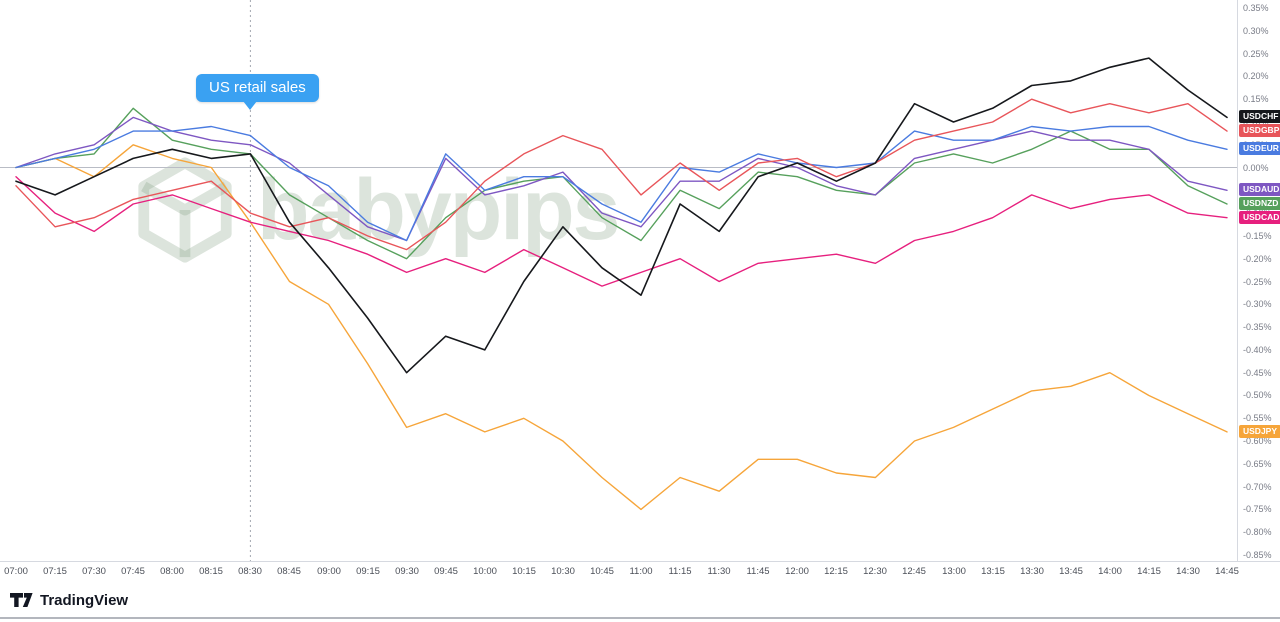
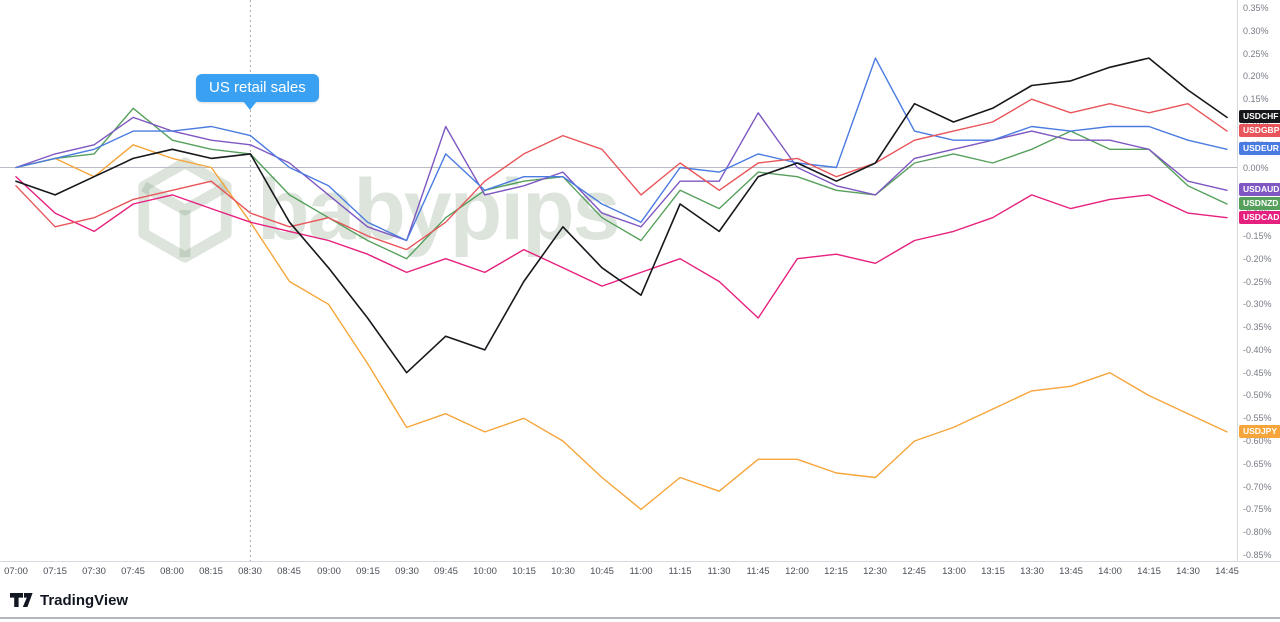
USDAUD/09:45: 0.02% -> 0.09%
USDAUD/11:45: 0.02% -> 0.12%
USDCAD/11:45: -0.21% -> -0.33%
USDEUR/12:30: 0.01% -> 0.24%
